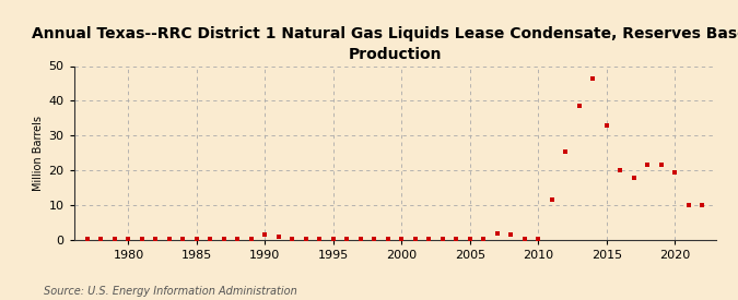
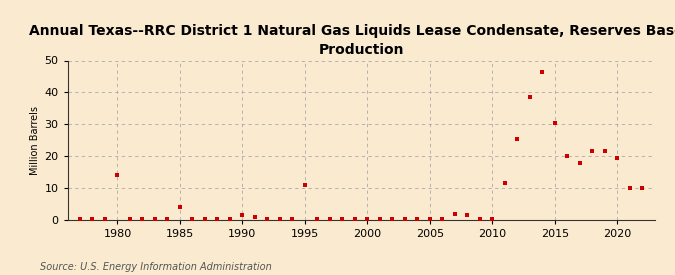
1980: 0.4 -> 14.0
1985: 0.4 -> 4.0
1995: 0.2 -> 11.0
2015: 33.0 -> 30.5
